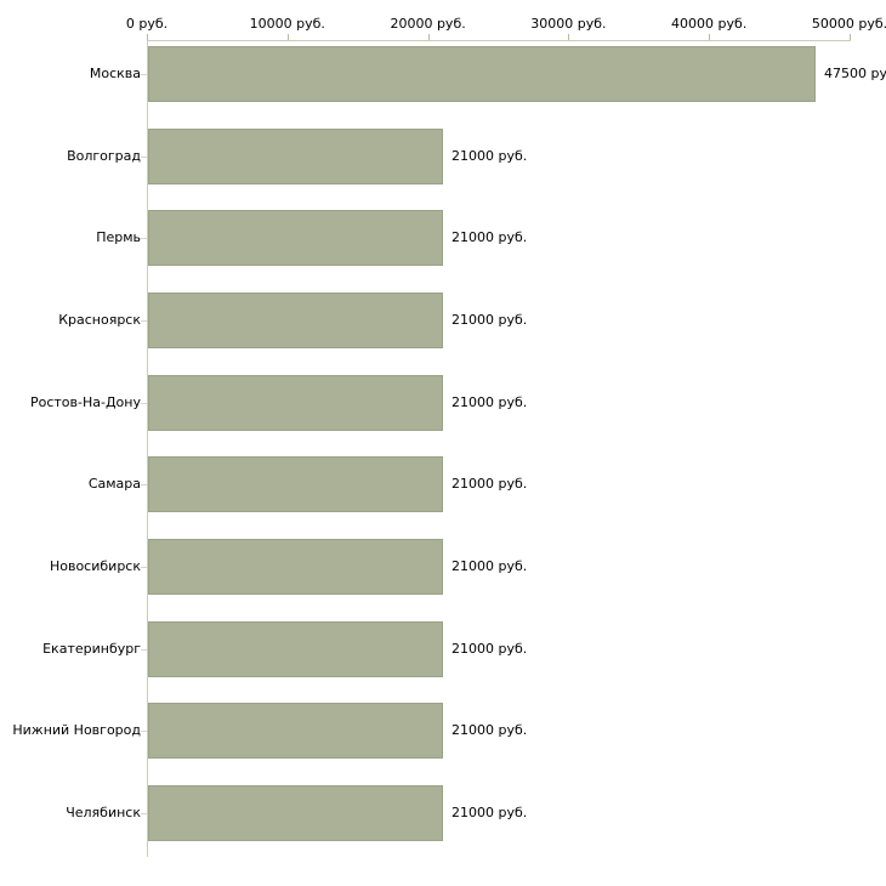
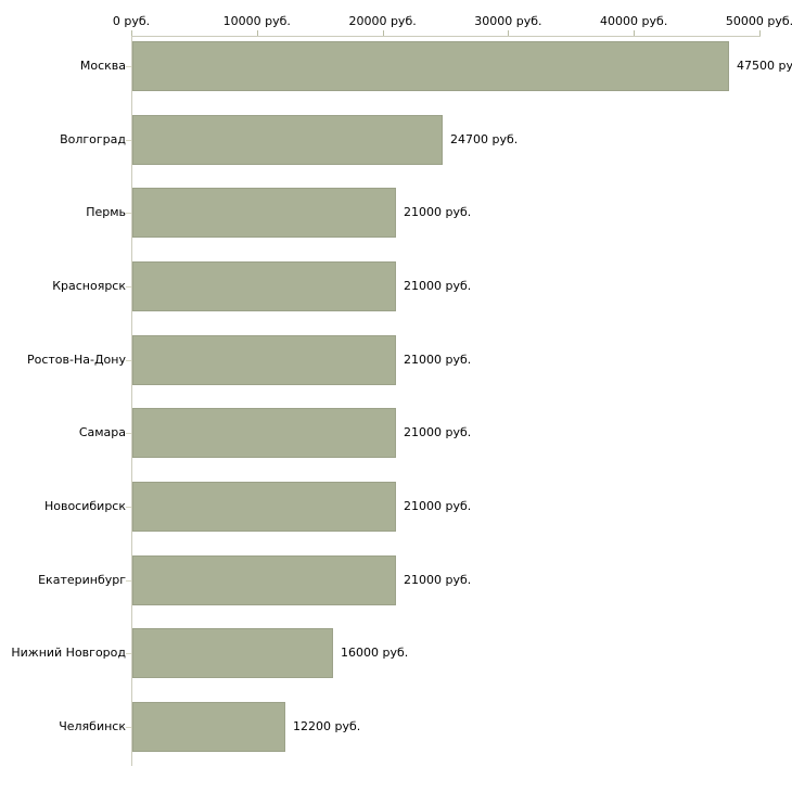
Волгоград: 21000 -> 24700
Нижний Новгород: 21000 -> 16000
Челябинск: 21000 -> 12200
